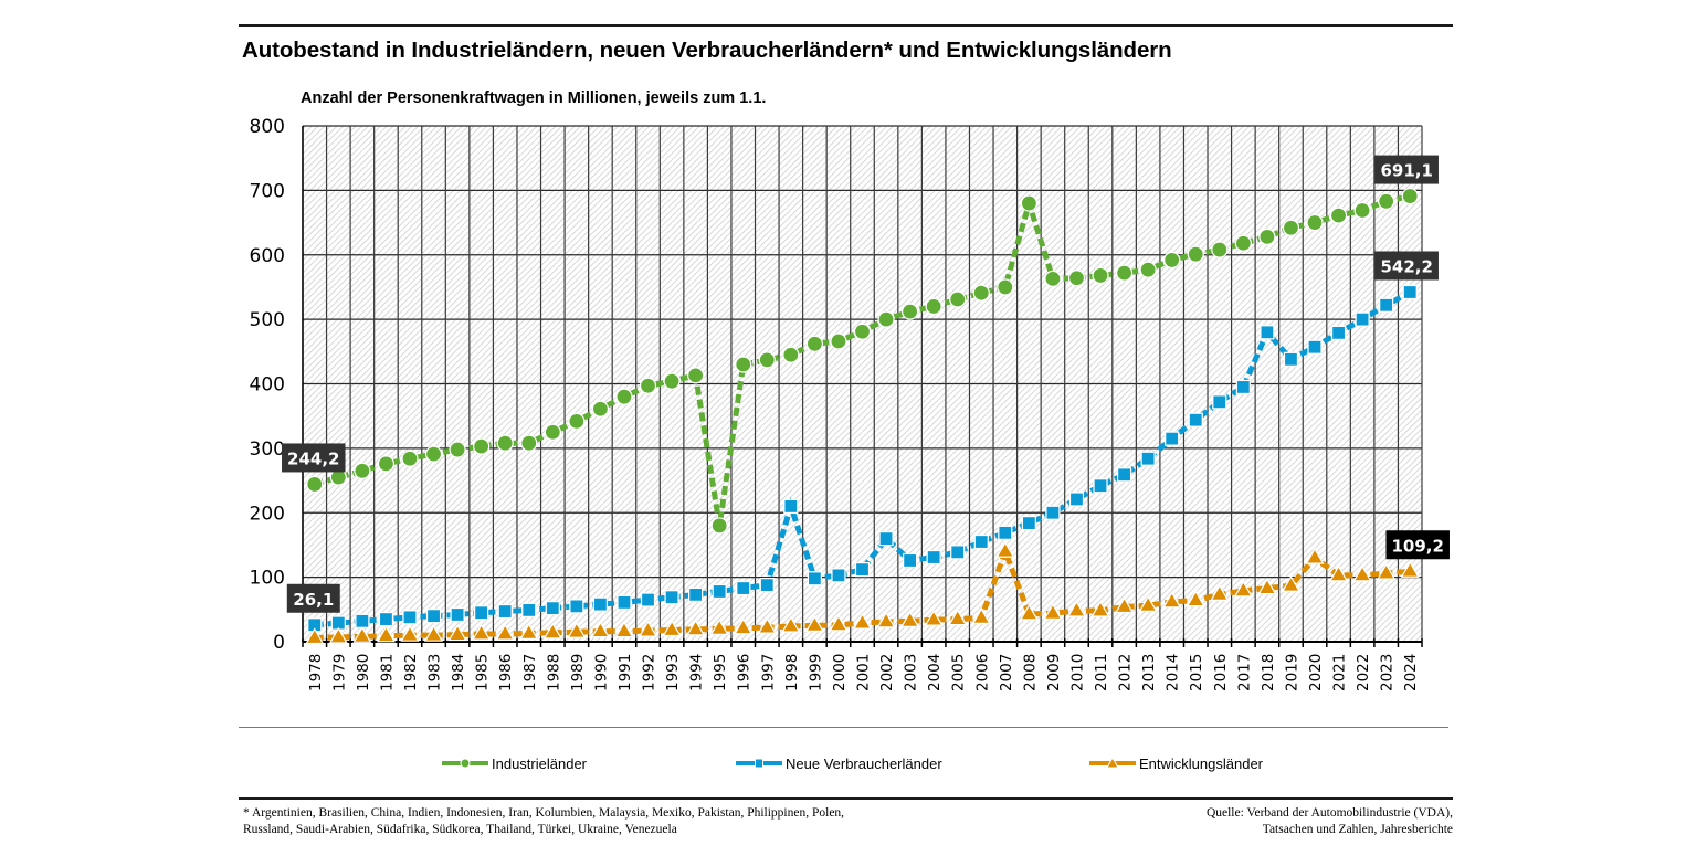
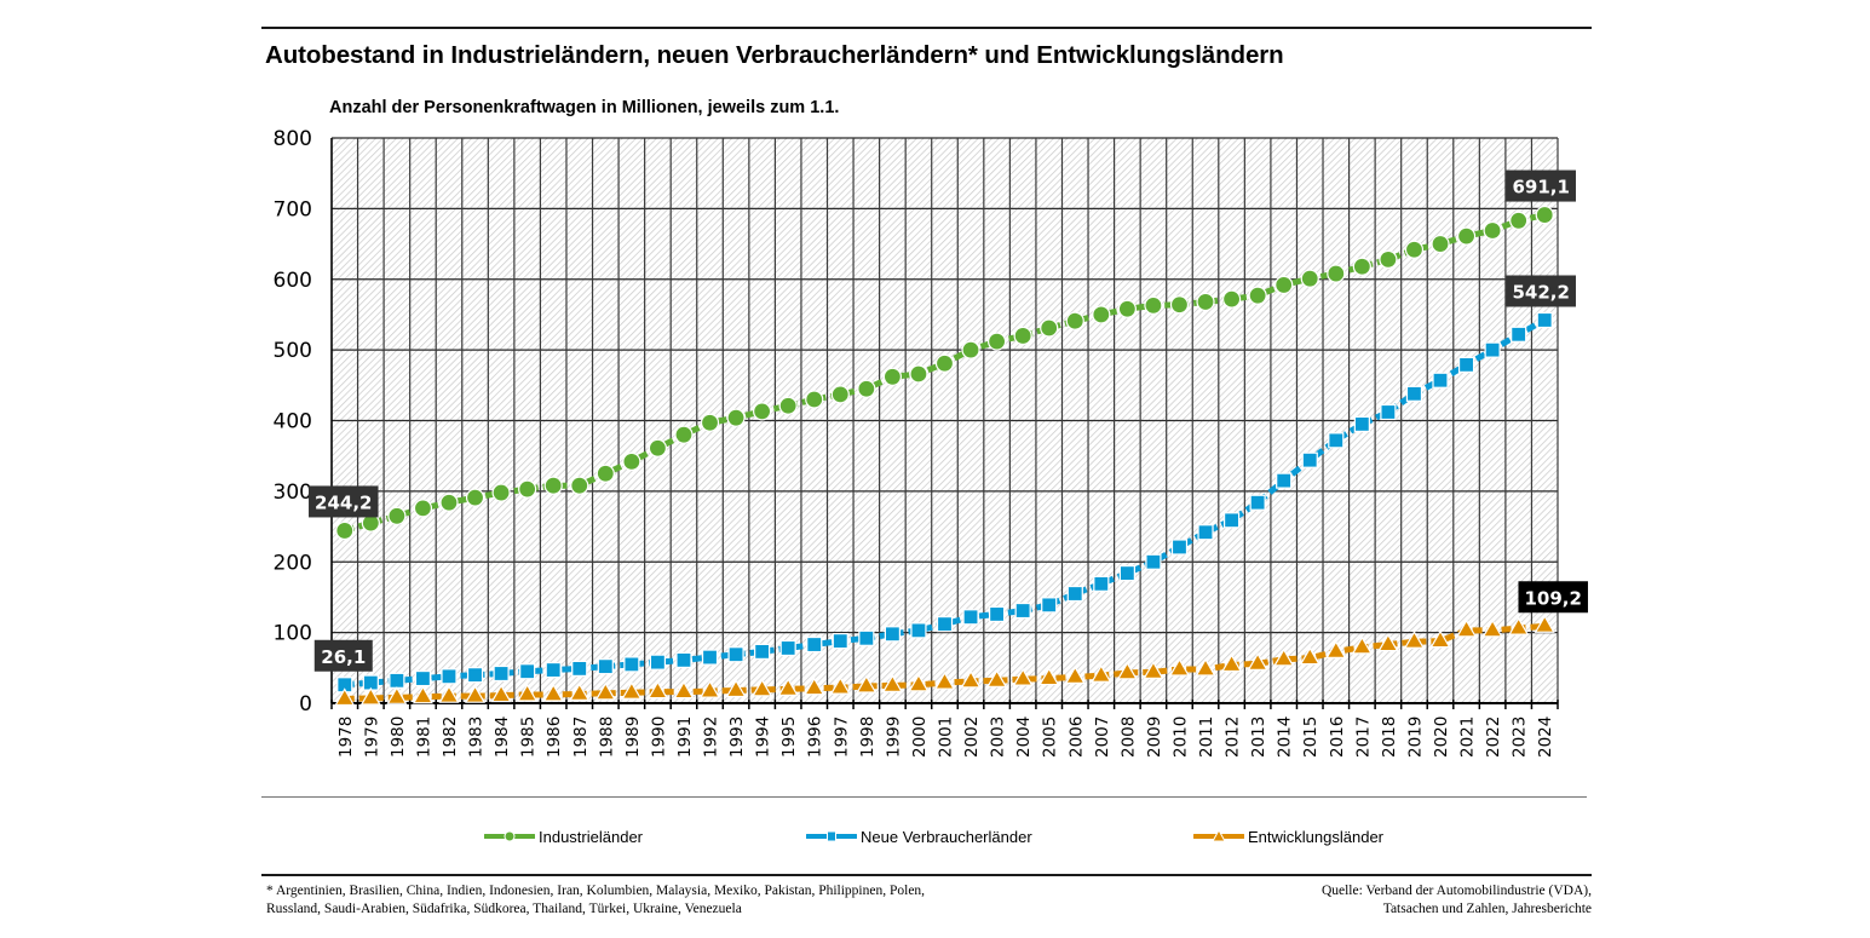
Industrieländer/1995: 180 -> 420
Neue Verbraucherländer/1998: 210 -> 90
Neue Verbraucherländer/2002: 160 -> 120
Entwicklungsländer/2007: 140 -> 40
Industrieländer/2008: 680 -> 560
Neue Verbraucherländer/2018: 480 -> 410
Entwicklungsländer/2020: 130 -> 90
